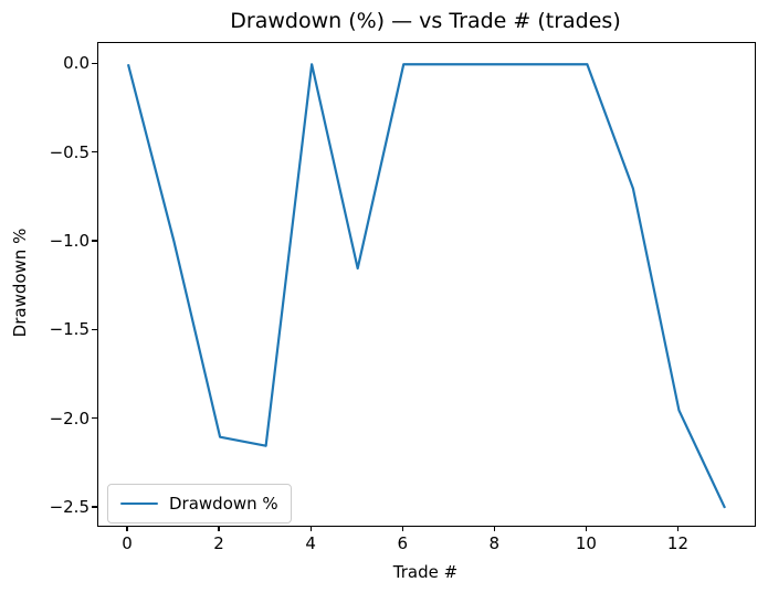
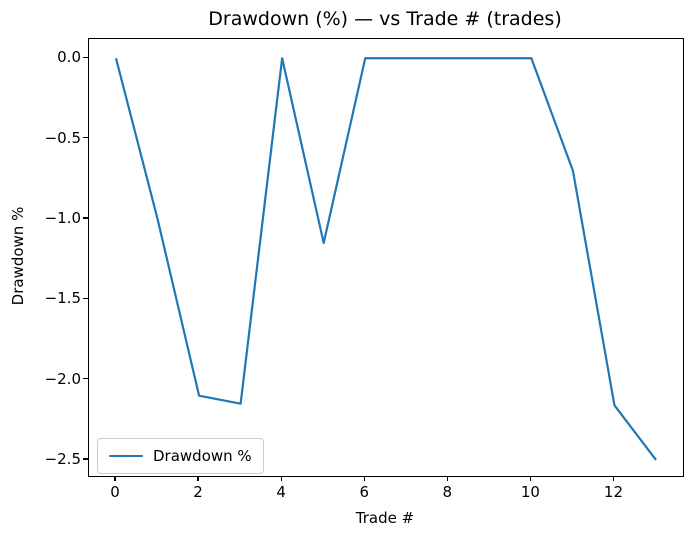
12: -1.95 -> -2.16
